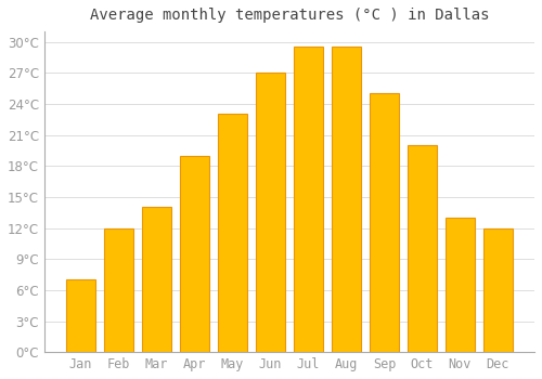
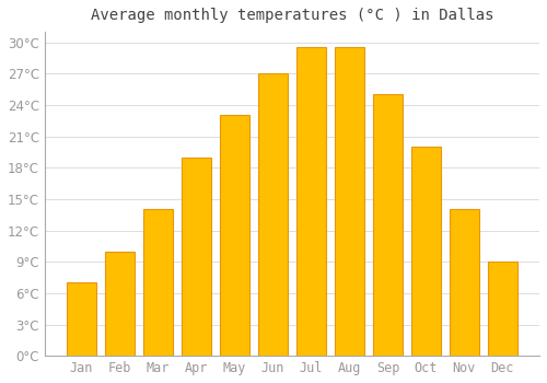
Feb: 12.0°C -> 10.0°C
Nov: 13.0°C -> 14.0°C
Dec: 12.0°C -> 9.0°C
